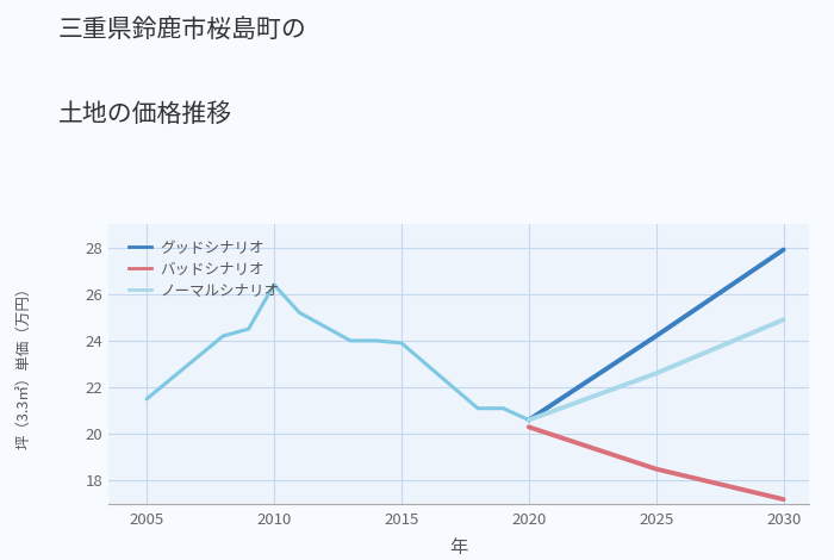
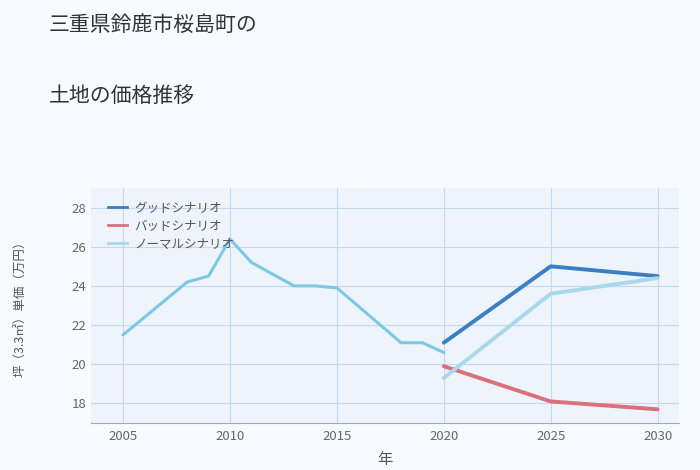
グッドシナリオ/2020: 20.6 -> 21.1
バッドシナリオ/2020: 20.3 -> 19.9
ノーマルシナリオ/2020: 20.6 -> 19.3
グッドシナリオ/2025: 24.2 -> 25.0
バッドシナリオ/2025: 18.5 -> 18.1
ノーマルシナリオ/2025: 22.6 -> 23.6
グッドシナリオ/2030: 27.9 -> 24.5
バッドシナリオ/2030: 17.2 -> 17.7
ノーマルシナリオ/2030: 24.9 -> 24.4
